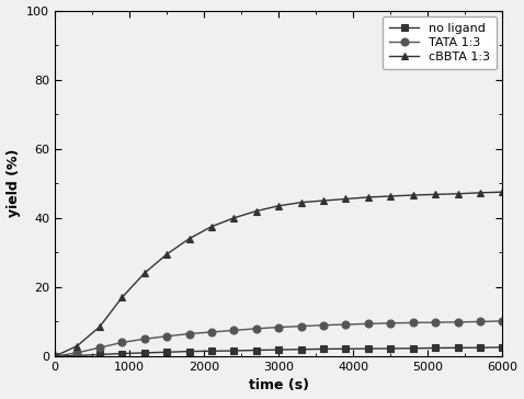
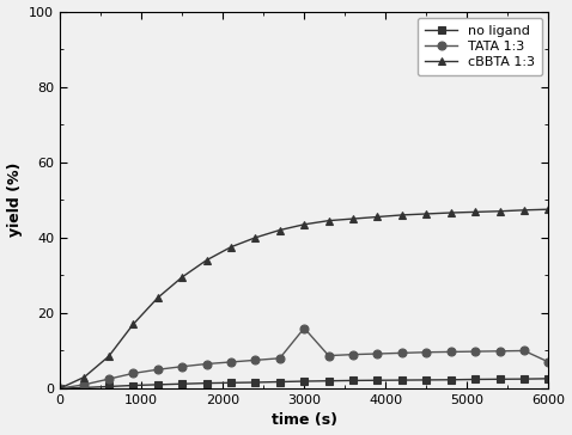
TATA 1:3/3000: 8.4 -> 16.0
TATA 1:3/6000: 10.2 -> 7.0
